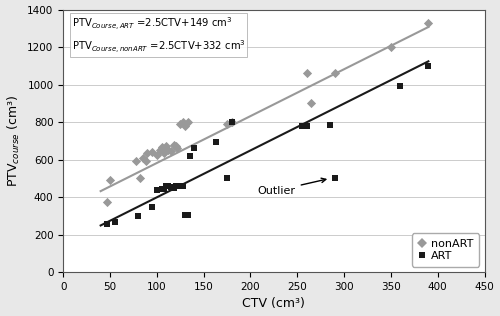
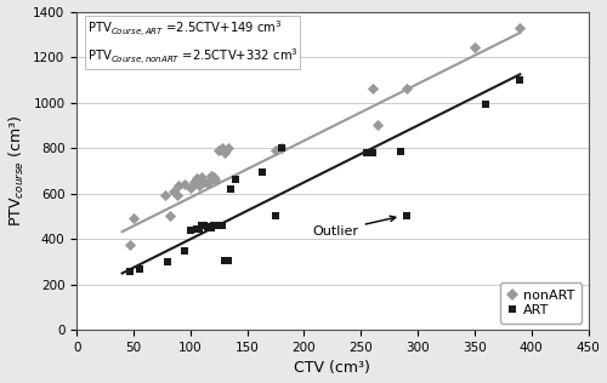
nonART/350: 1200 -> 1240
